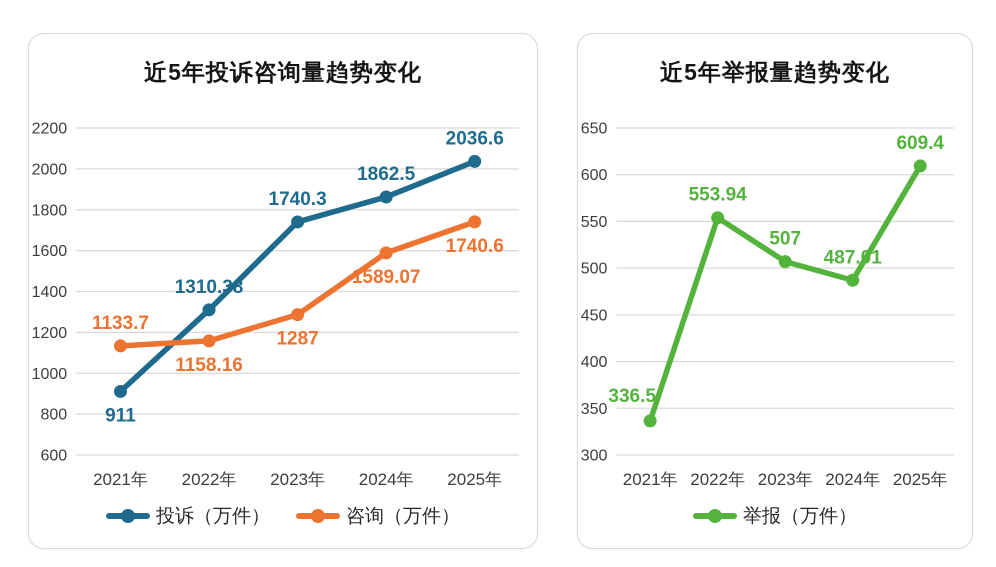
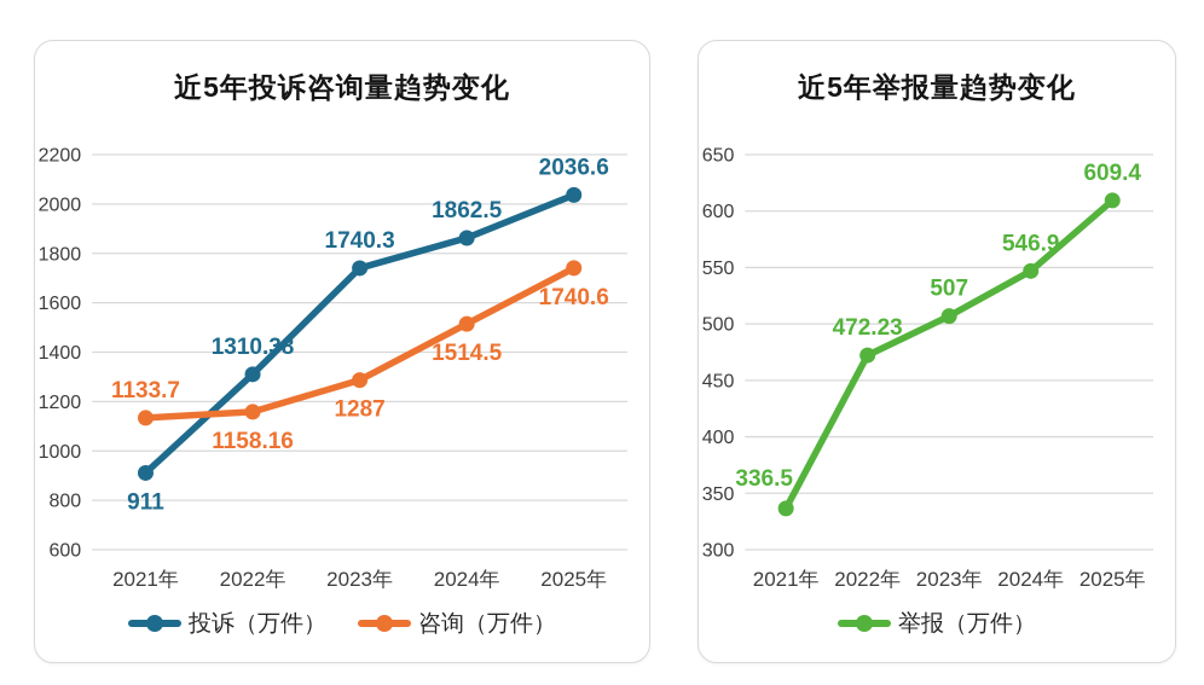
近5年投诉咨询量趋势变化/咨询（万件）/2024年: 1589.07 -> 1514.5
近5年举报量趋势变化/2022年: 553.94 -> 472.23
近5年举报量趋势变化/2024年: 487.01 -> 546.9
